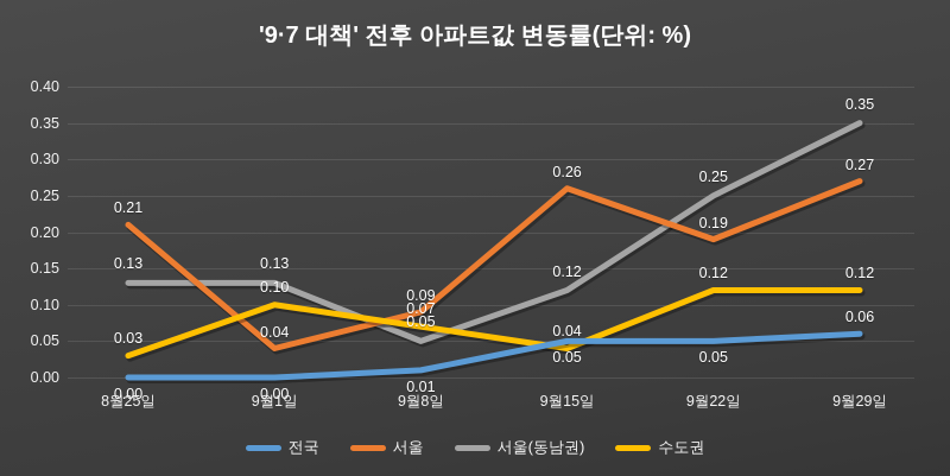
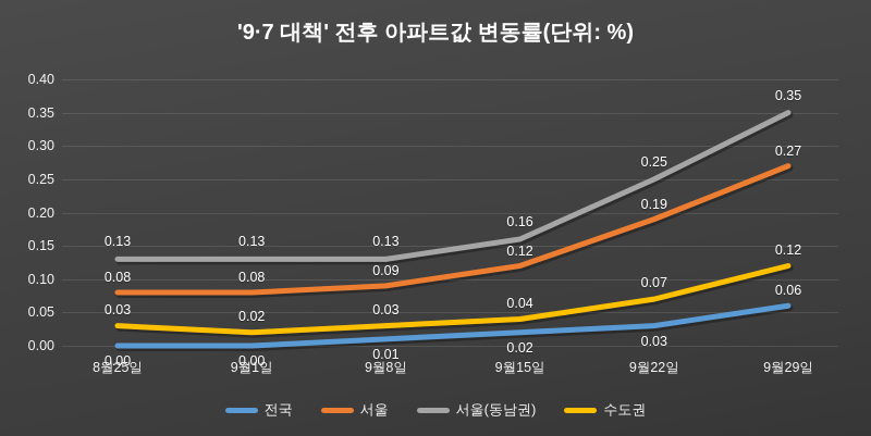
서울/8월25일: 0.21 -> 0.08
서울/9월1일: 0.04 -> 0.08
수도권/9월1일: 0.10 -> 0.02
서울(동남권)/9월8일: 0.05 -> 0.13
수도권/9월8일: 0.07 -> 0.03
전국/9월15일: 0.05 -> 0.02
서울/9월15일: 0.26 -> 0.12
서울(동남권)/9월15일: 0.12 -> 0.16
전국/9월22일: 0.05 -> 0.03
수도권/9월22일: 0.12 -> 0.07
